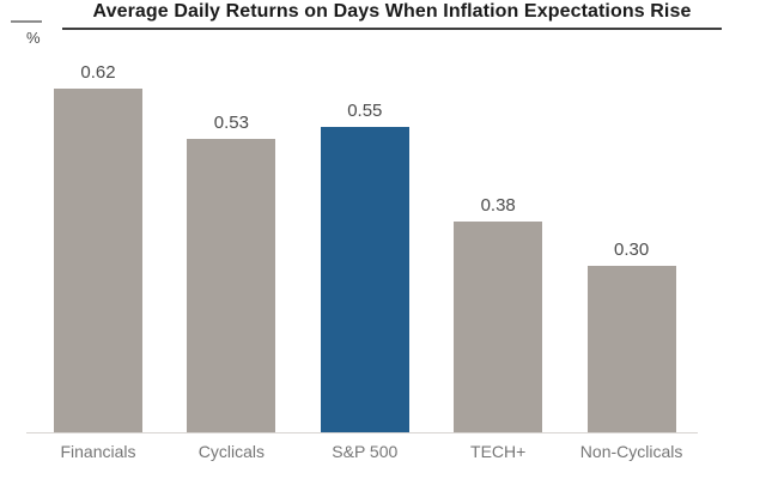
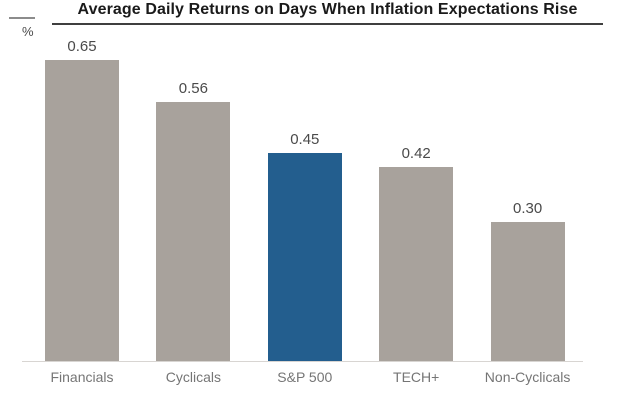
Financials: 0.62 -> 0.65
Cyclicals: 0.53 -> 0.56
S&P 500: 0.55 -> 0.45
TECH+: 0.38 -> 0.42
